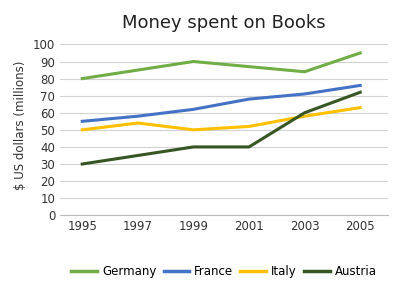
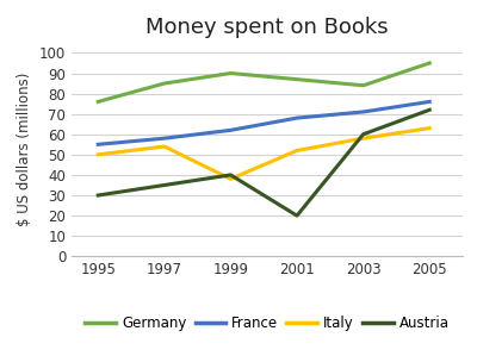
Germany/1995: 80 -> 76
Italy/1999: 50 -> 38
Austria/2001: 40 -> 20
